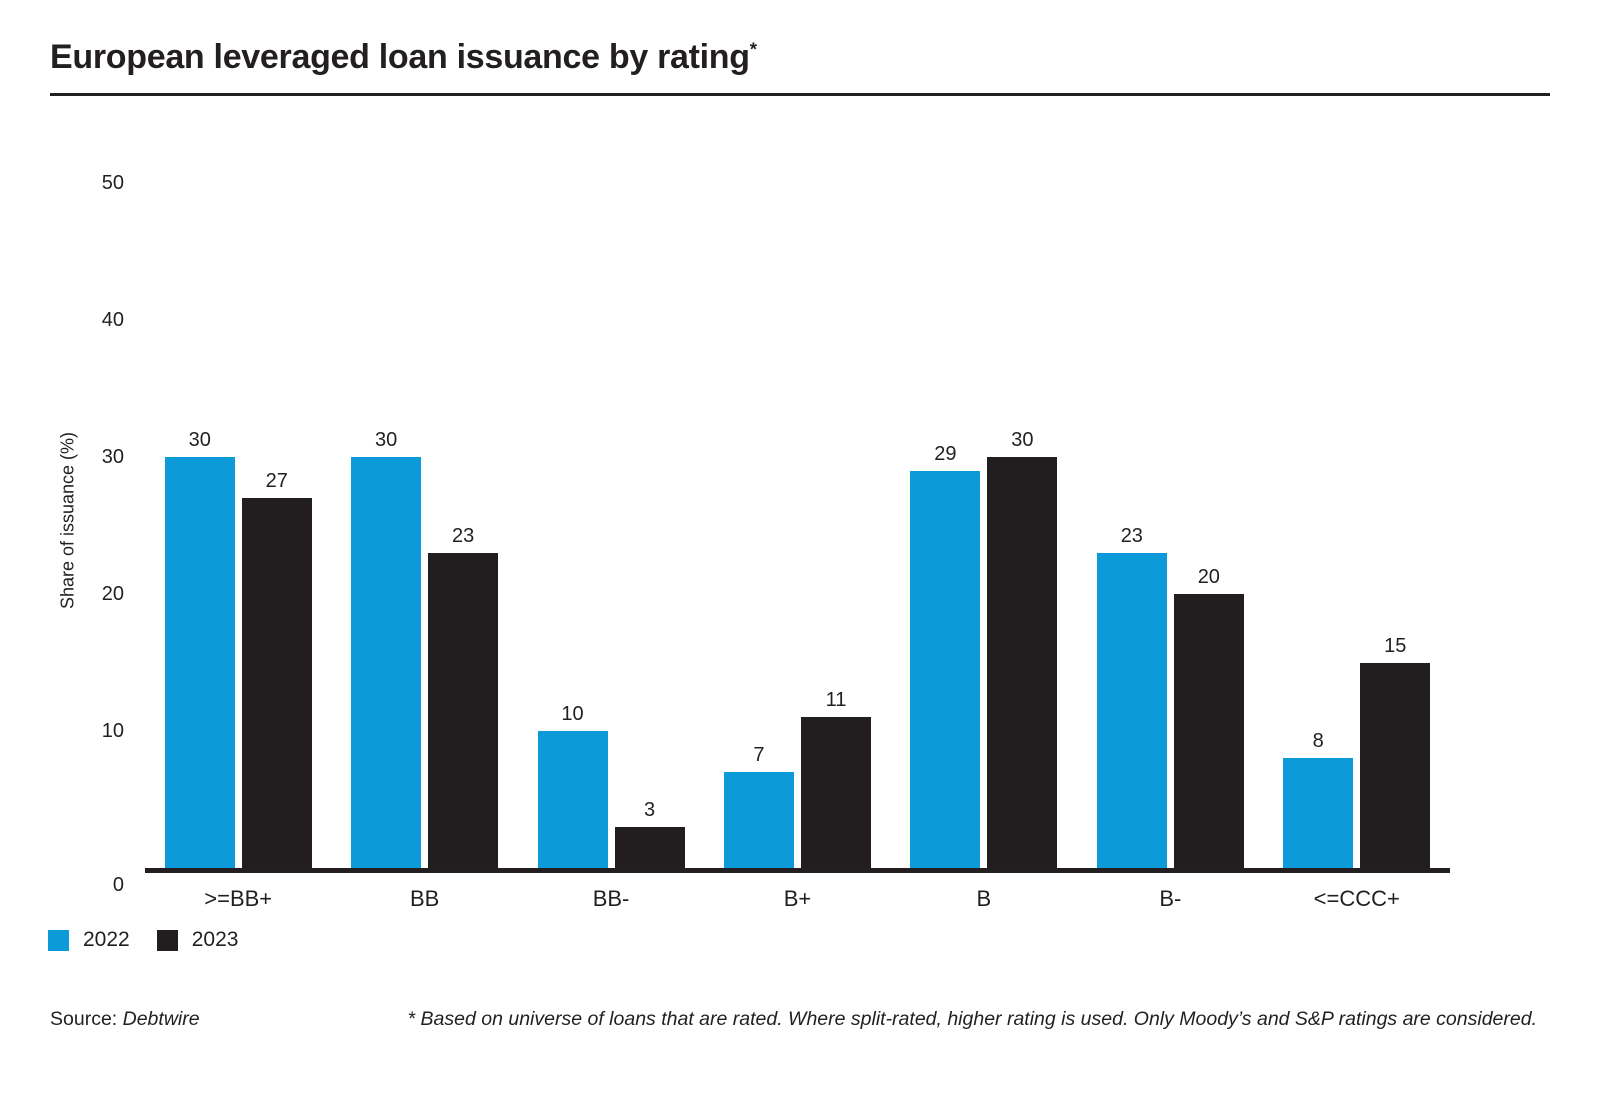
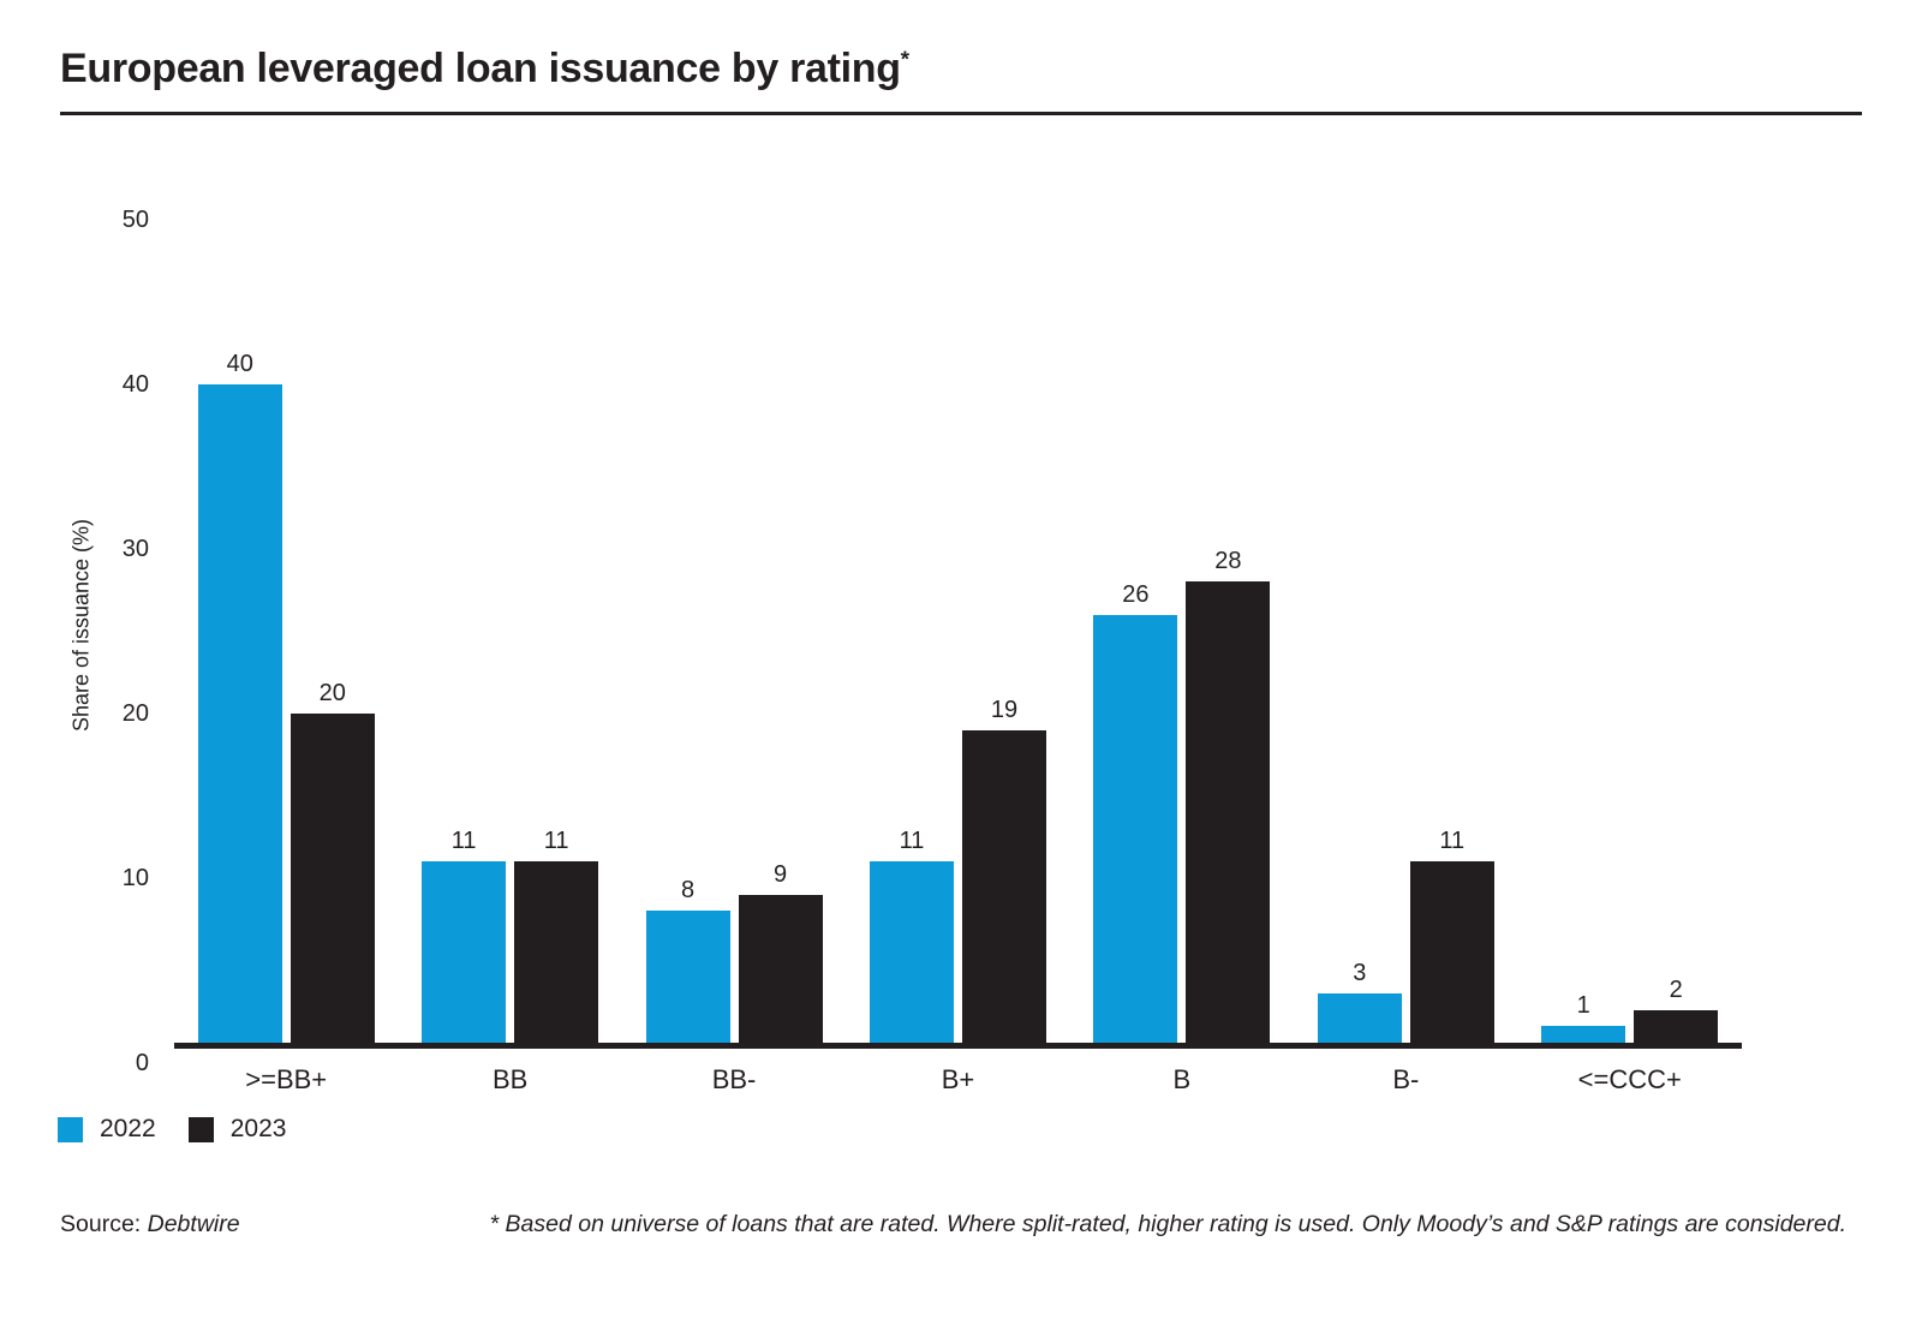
2022/>=BB+: 30 -> 40
2023/>=BB+: 27 -> 20
2022/BB: 30 -> 11
2023/BB: 23 -> 11
2022/BB-: 10 -> 8
2023/BB-: 3 -> 9
2022/B+: 7 -> 11
2023/B+: 11 -> 19
2022/B: 29 -> 26
2023/B: 30 -> 28
2022/B-: 23 -> 3
2023/B-: 20 -> 11
2022/<=CCC+: 8 -> 1
2023/<=CCC+: 15 -> 2
